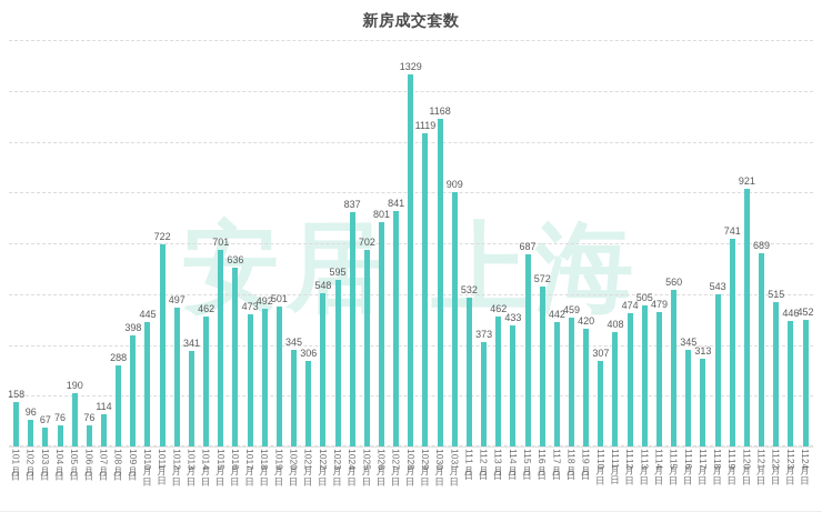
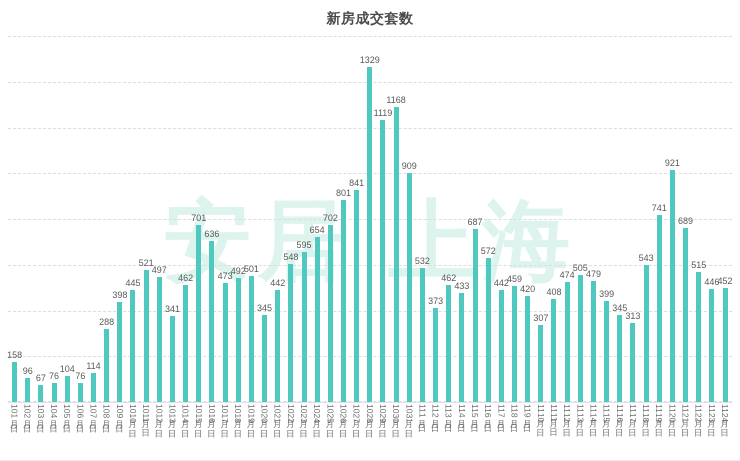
10月5日: 190 -> 104
10月11日: 722 -> 521
10月21日: 306 -> 442
10月24日: 837 -> 654
11月15日: 560 -> 399
